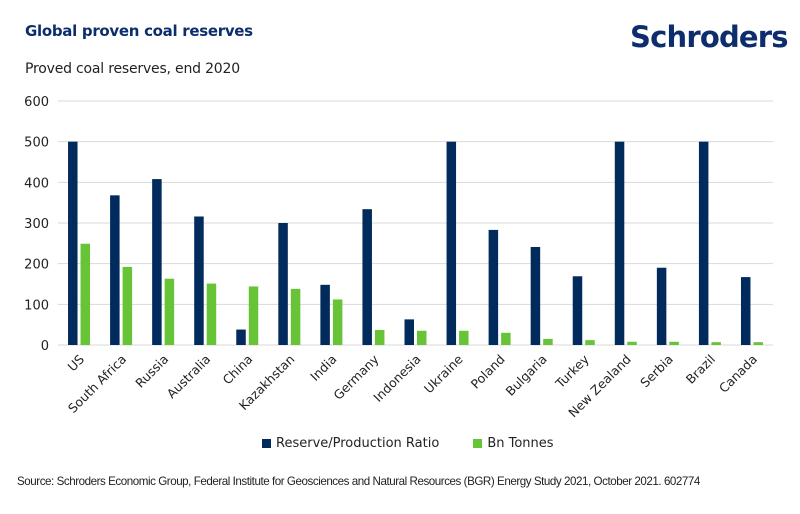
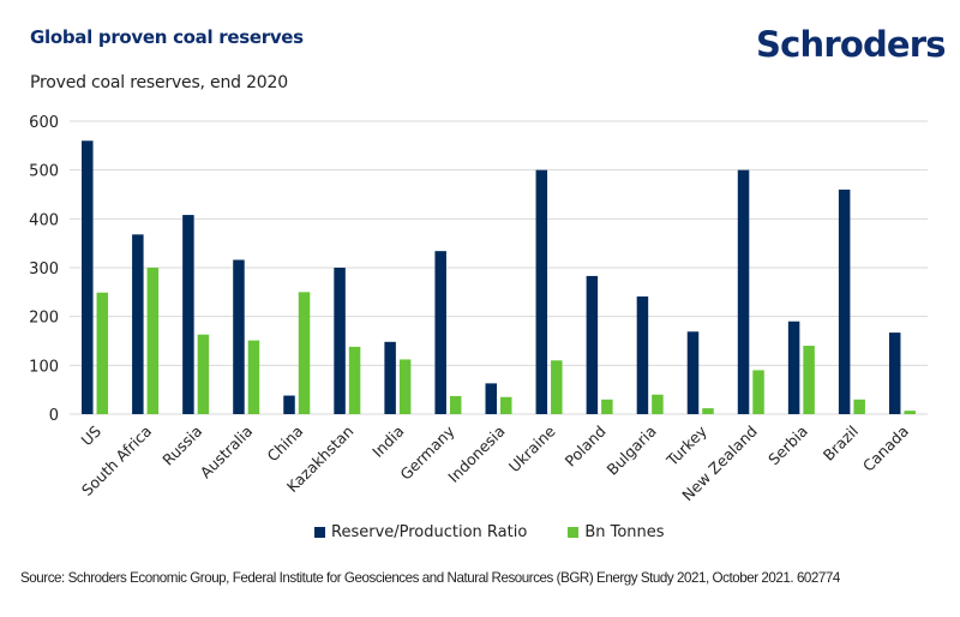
Reserve/Production Ratio/US: 500 -> 560
Bn Tonnes/South Africa: 190 -> 300
Bn Tonnes/China: 140 -> 250
Bn Tonnes/Ukraine: 40 -> 110
Bn Tonnes/Bulgaria: 20 -> 40
Bn Tonnes/New Zealand: 10 -> 90
Bn Tonnes/Serbia: 10 -> 140
Reserve/Production Ratio/Brazil: 500 -> 460
Bn Tonnes/Brazil: 10 -> 30
